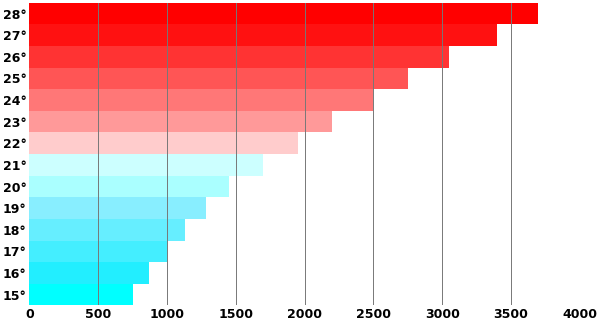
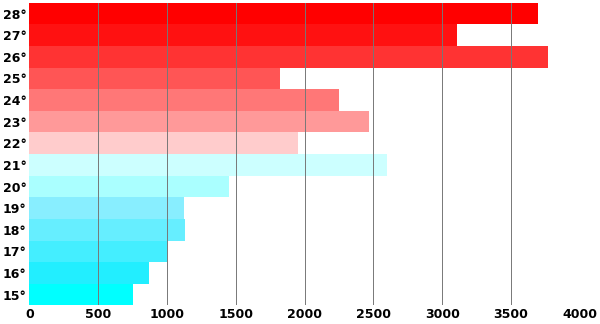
27°: 3400 -> 3110
26°: 3050 -> 3770
25°: 2750 -> 1820
24°: 2500 -> 2250
23°: 2200 -> 2470
21°: 1700 -> 2600
19°: 1280 -> 1120
